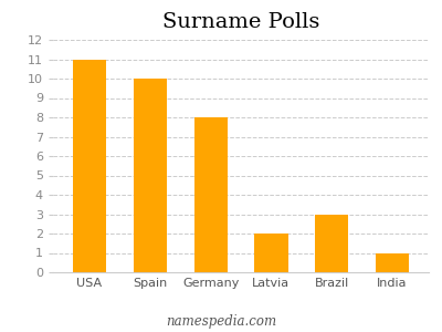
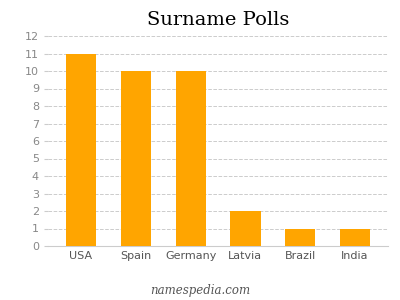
Germany: 8 -> 10
Brazil: 3 -> 1
